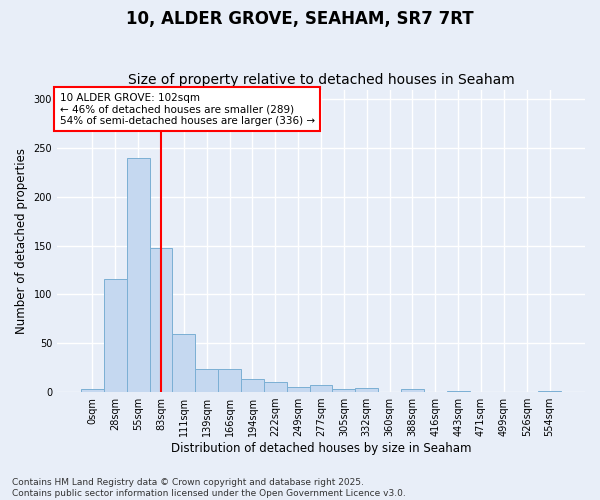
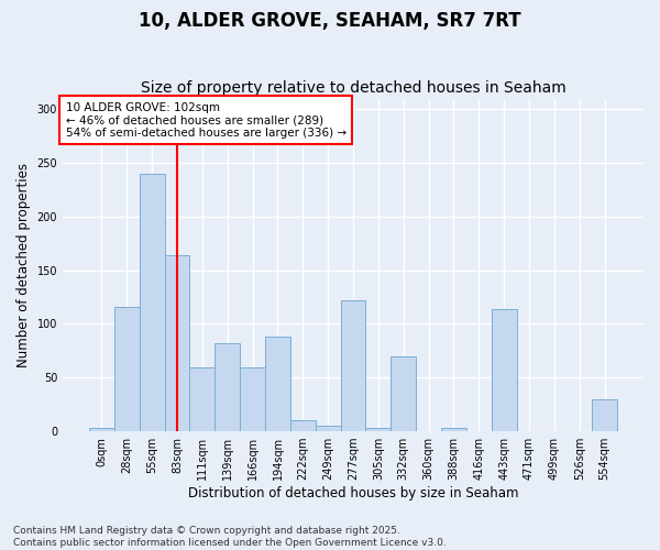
83sqm: 148 -> 164
139sqm: 24 -> 82
166sqm: 24 -> 60
194sqm: 13 -> 88
277sqm: 7 -> 122
332sqm: 4 -> 70
443sqm: 1 -> 114
554sqm: 1 -> 30
